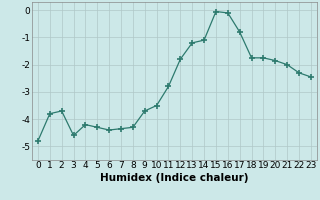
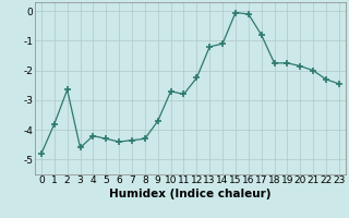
2: -3.70 -> -2.65
10: -3.50 -> -2.70
12: -1.80 -> -2.25
